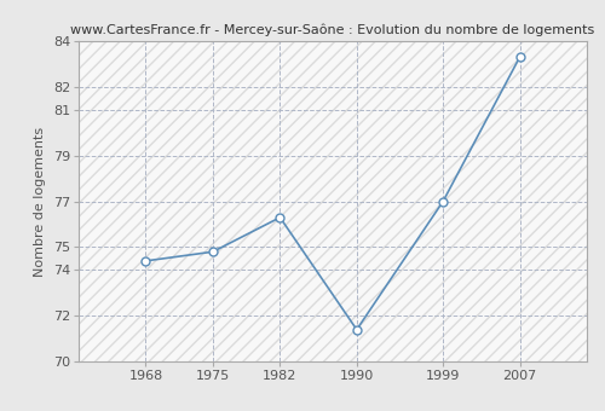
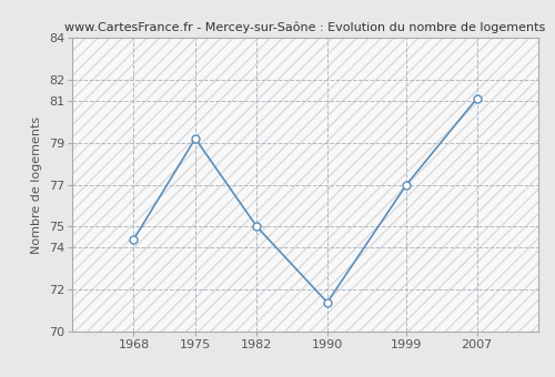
1975: 74.8 -> 79.2
1982: 76.3 -> 75.0
2007: 83.3 -> 81.1
